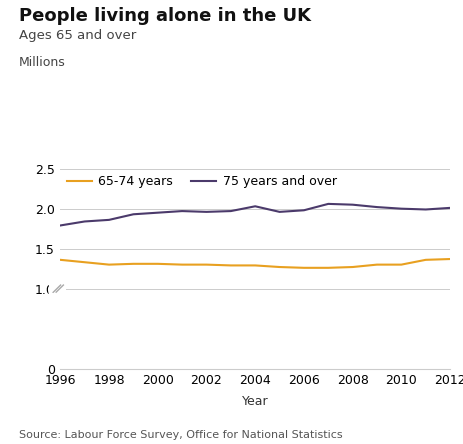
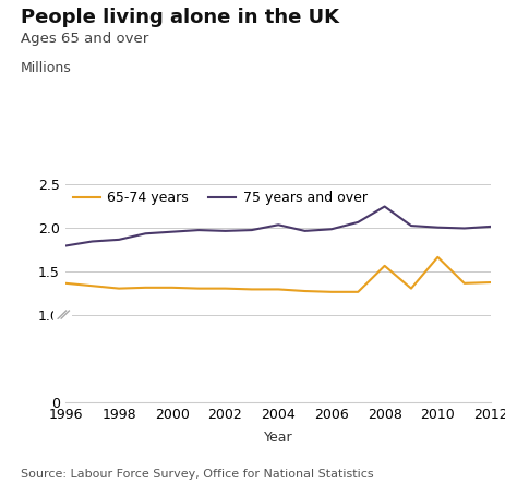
65-74 years/2008: 1.27 -> 1.56
75 years and over/2008: 2.05 -> 2.24
65-74 years/2010: 1.30 -> 1.66
